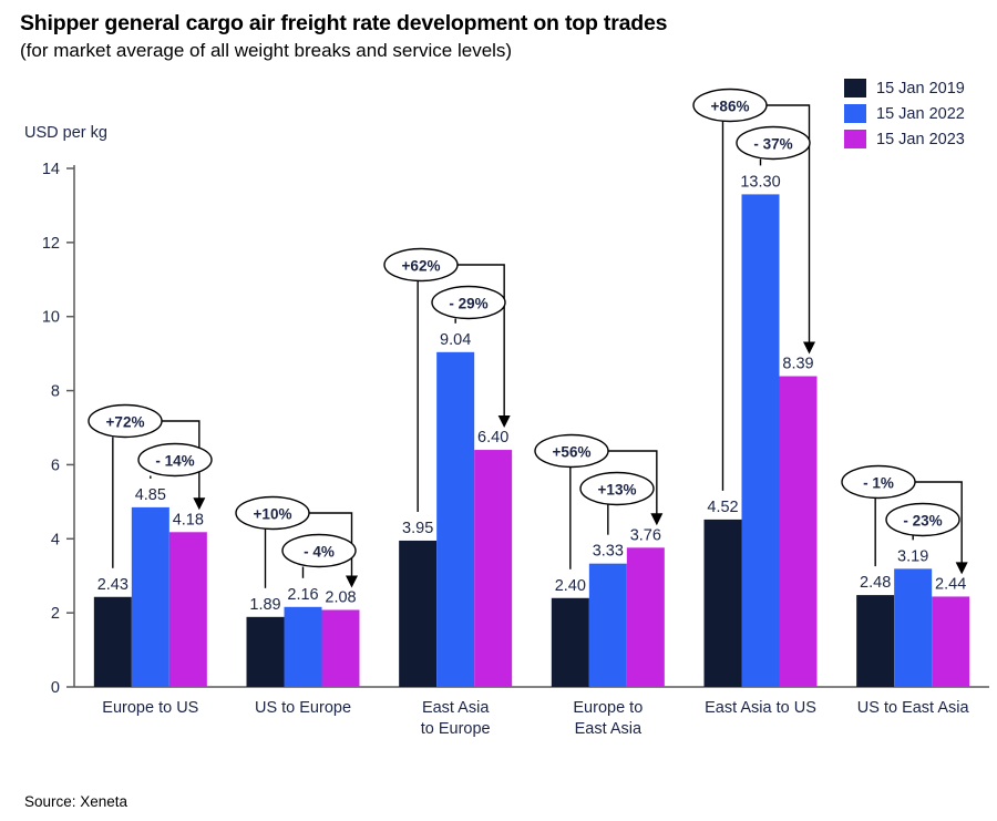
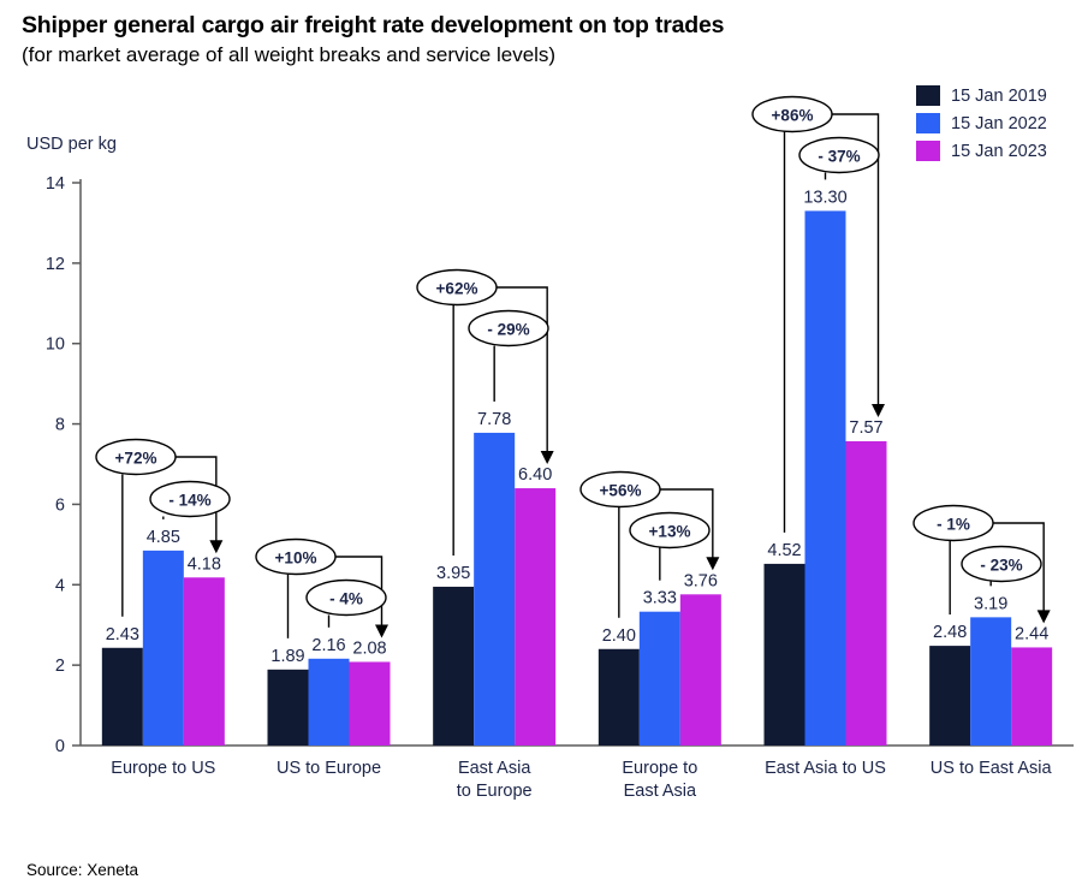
15 Jan 2022/East Asia to Europe: 9.04 -> 7.78
15 Jan 2023/East Asia to US: 8.39 -> 7.57
